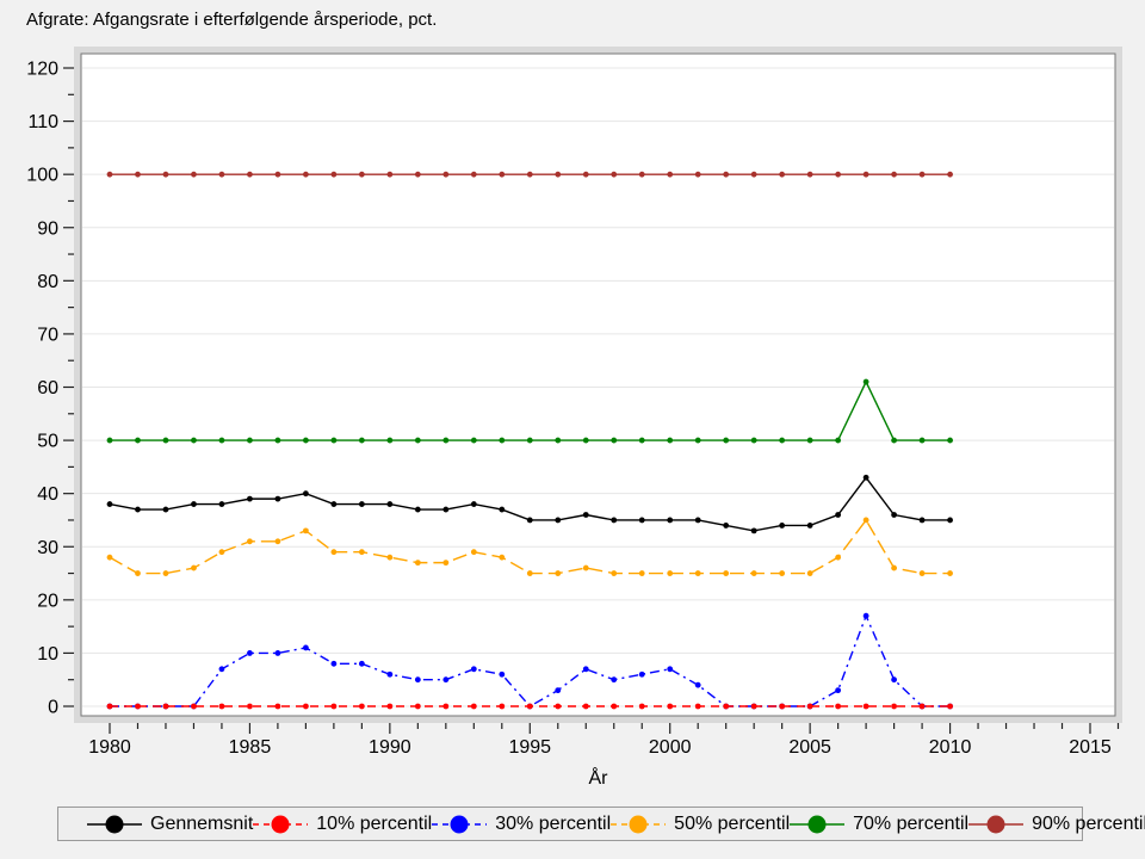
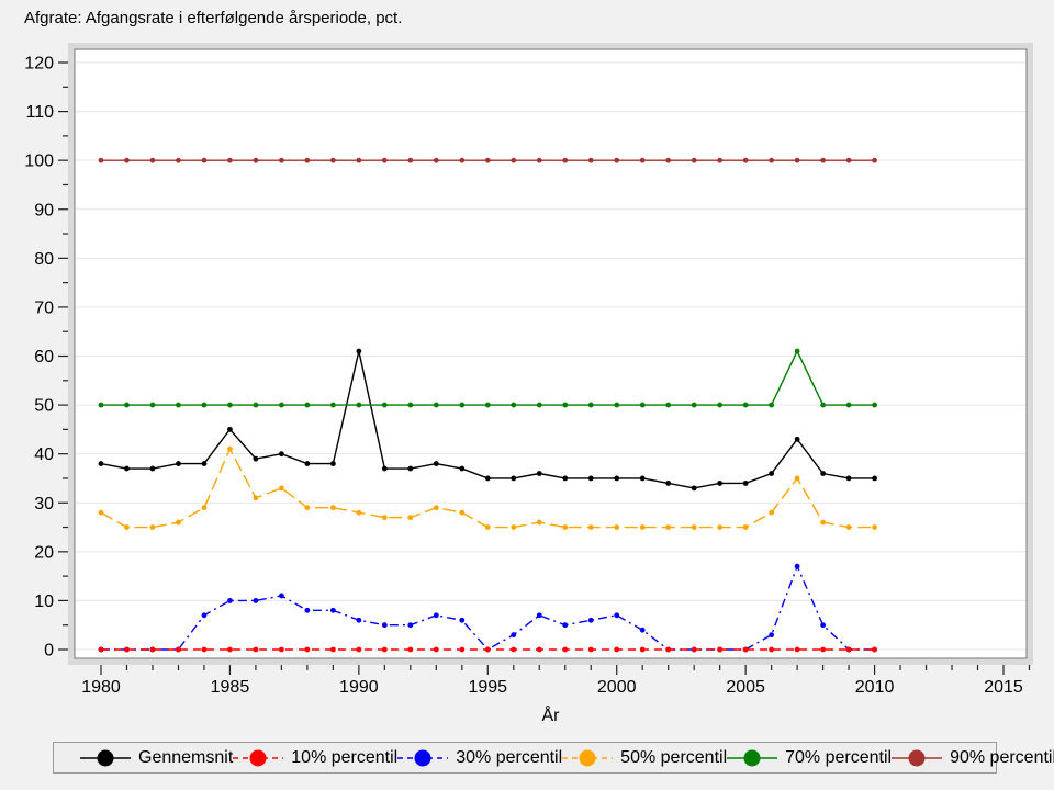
Gennemsnit/1985: 39 -> 45
50% percentil/1985: 31 -> 41
Gennemsnit/1990: 38 -> 61
